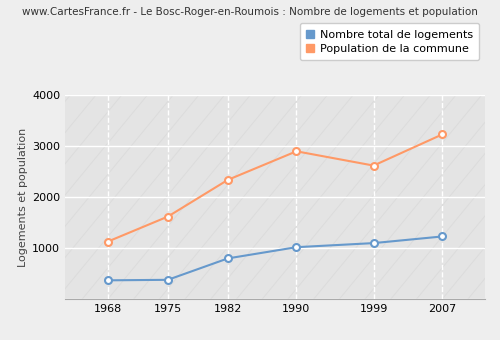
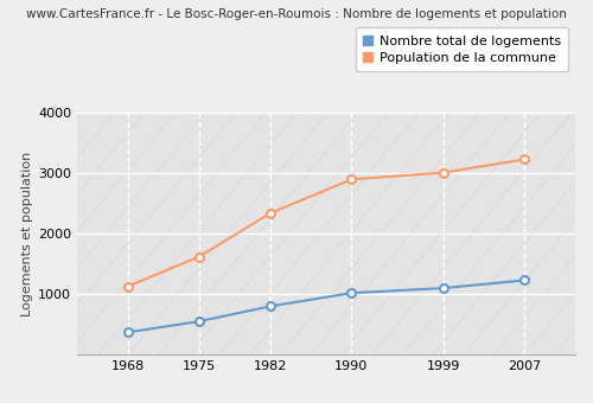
Nombre total de logements/1975: 380 -> 550
Population de la commune/1999: 2620 -> 3010
